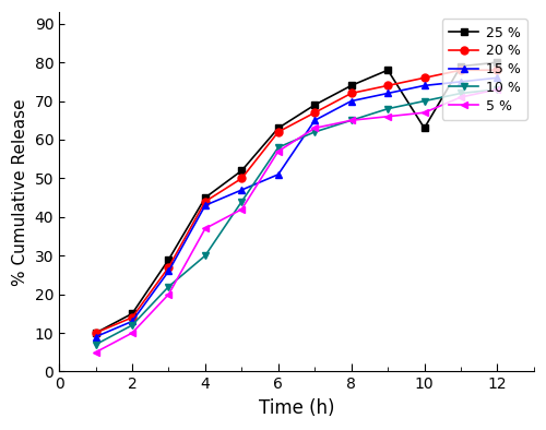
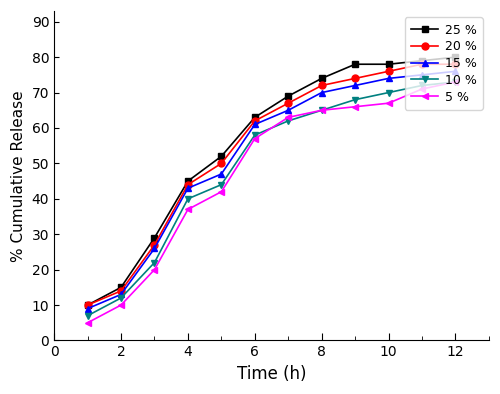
10 %/4: 30 -> 40
15 %/6: 51 -> 61
25 %/10: 63 -> 78
